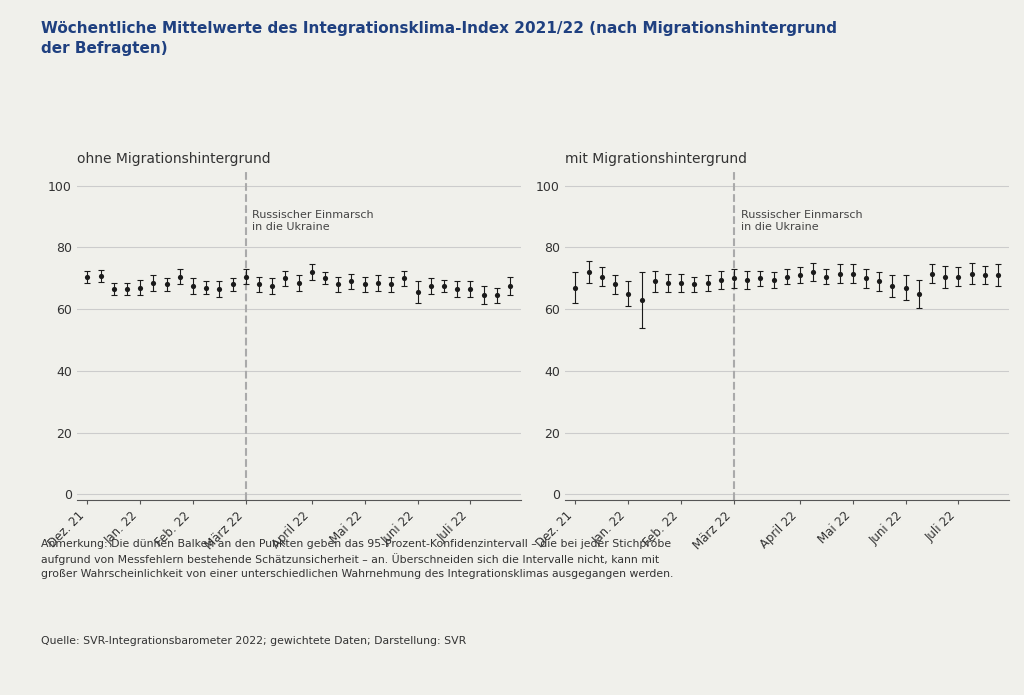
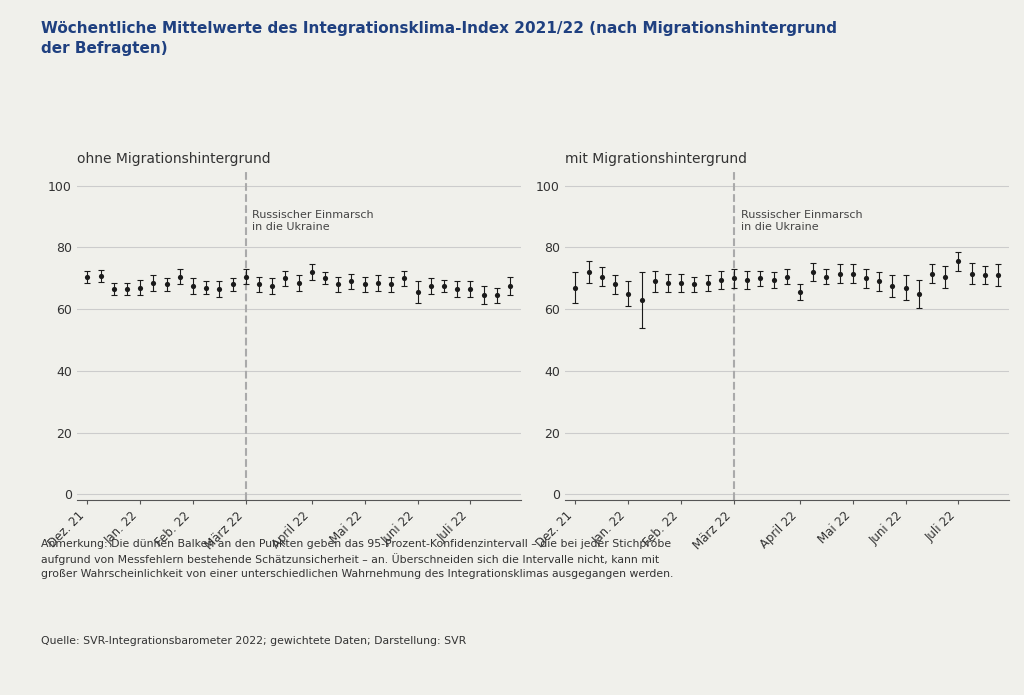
mit Migrationshintergrund/April 22: 71.0 -> 65.5
mit Migrationshintergrund/Juli 22: 70.5 -> 75.5
